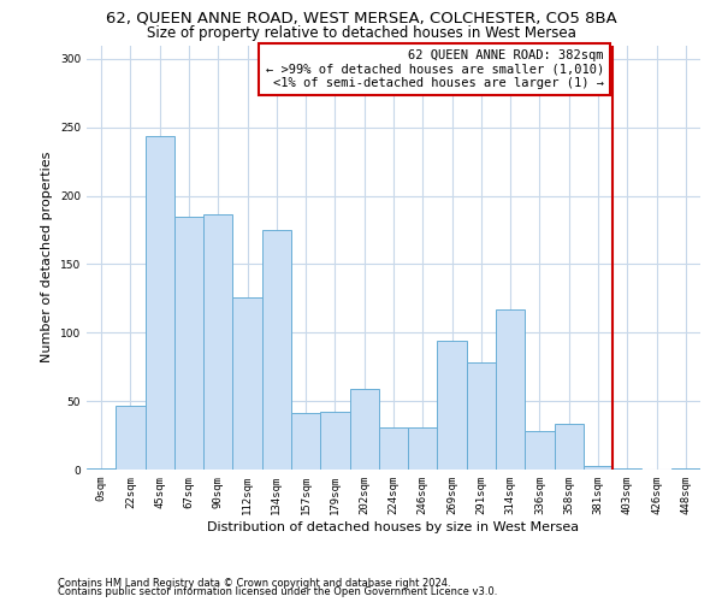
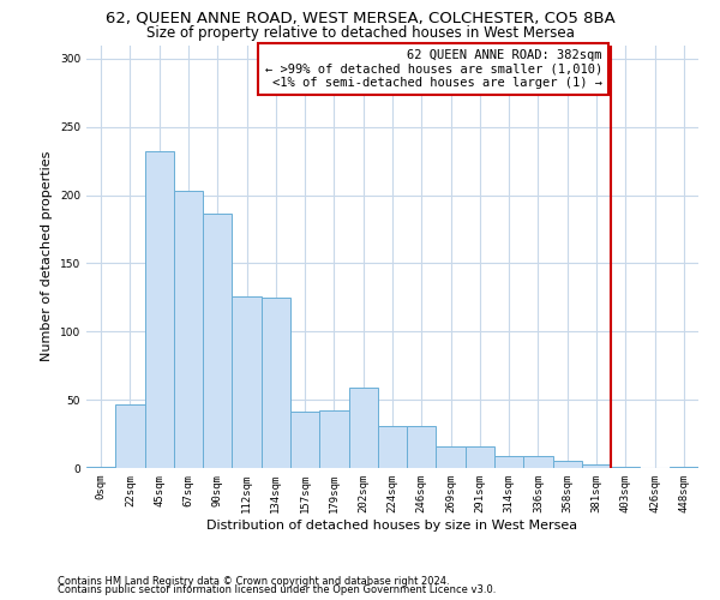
45sqm: 244 -> 232
67sqm: 185 -> 203
134sqm: 175 -> 125
269sqm: 94 -> 16
291sqm: 78 -> 16
314sqm: 117 -> 9
336sqm: 28 -> 9
358sqm: 33 -> 5
